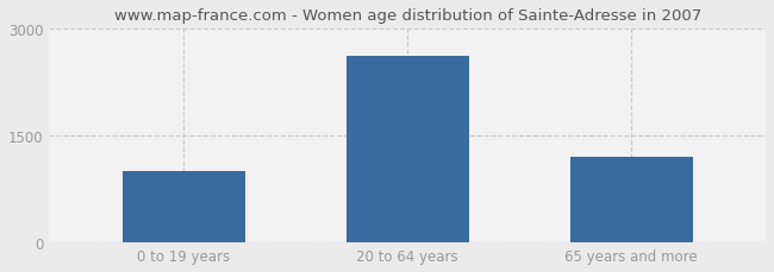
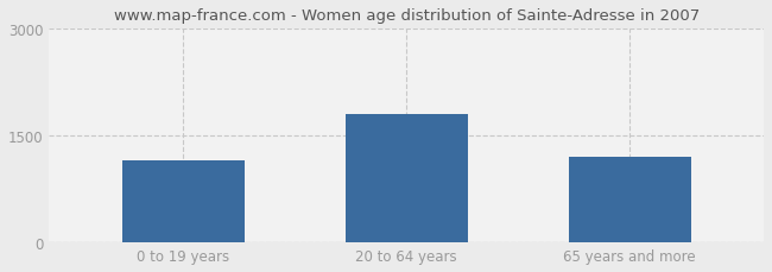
0 to 19 years: 1000 -> 1150
20 to 64 years: 2620 -> 1810
